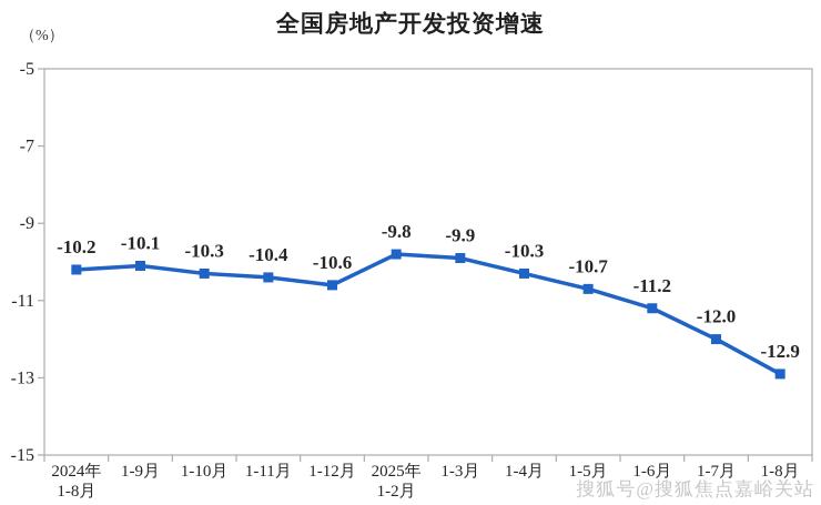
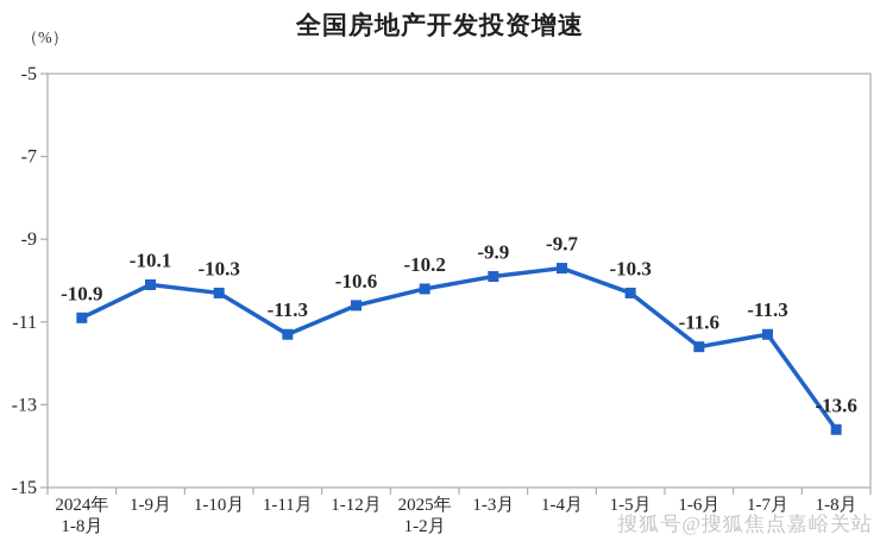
2024年 1-8月: -10.2 -> -10.9
1-11月: -10.4 -> -11.3
2025年 1-2月: -9.8 -> -10.2
1-4月: -10.3 -> -9.7
1-5月: -10.7 -> -10.3
1-6月: -11.2 -> -11.6
1-7月: -12.0 -> -11.3
1-8月: -12.9 -> -13.6
